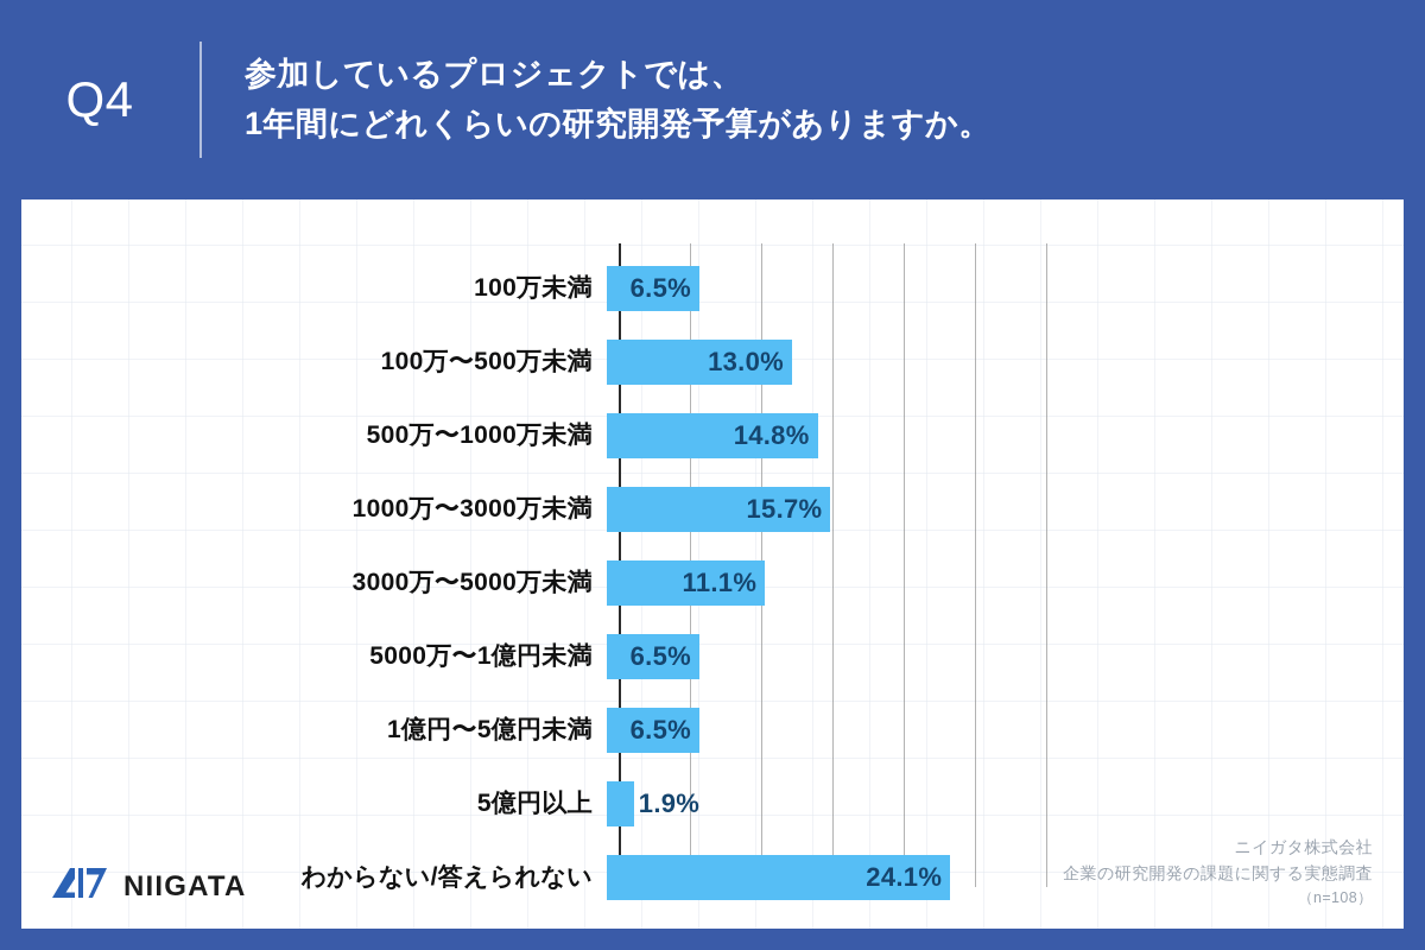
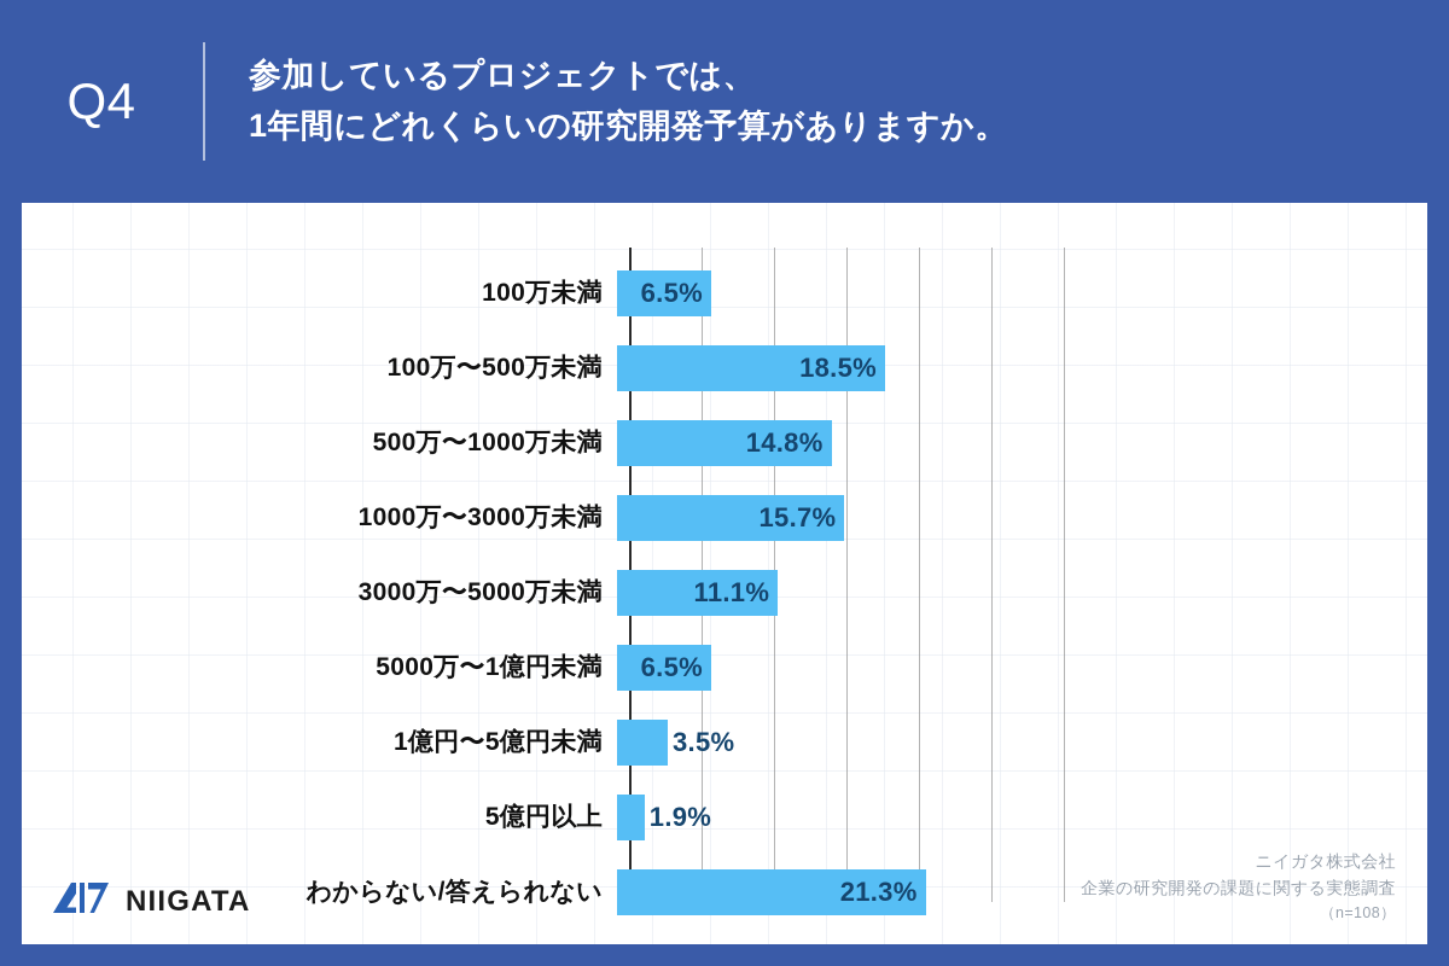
100万〜500万未満: 13.0% -> 18.5%
1億円〜5億円未満: 6.5% -> 3.5%
わからない/答えられない: 24.1% -> 21.3%
